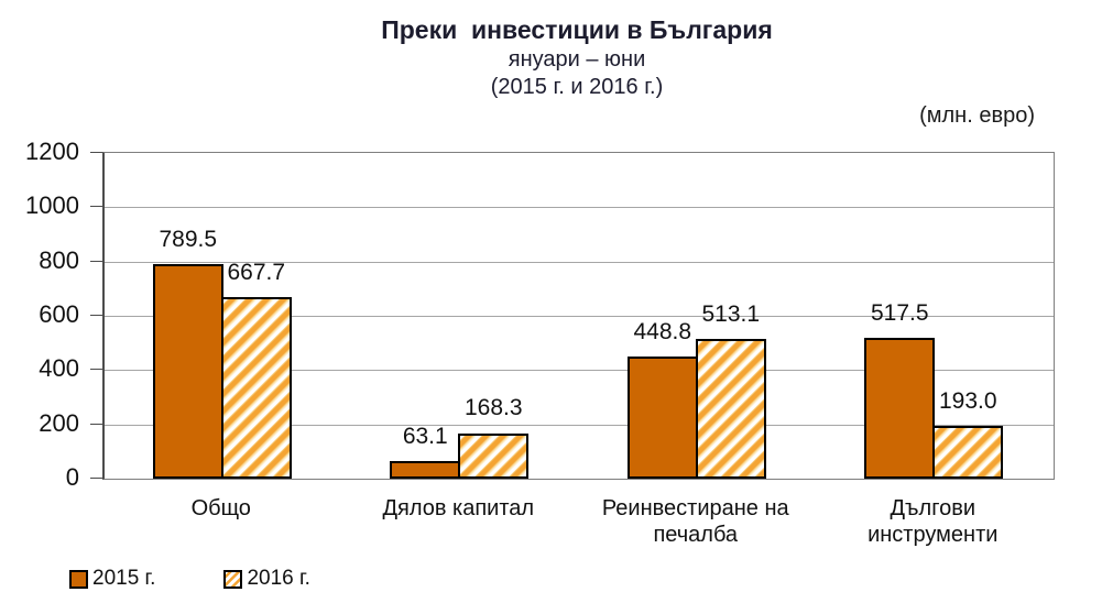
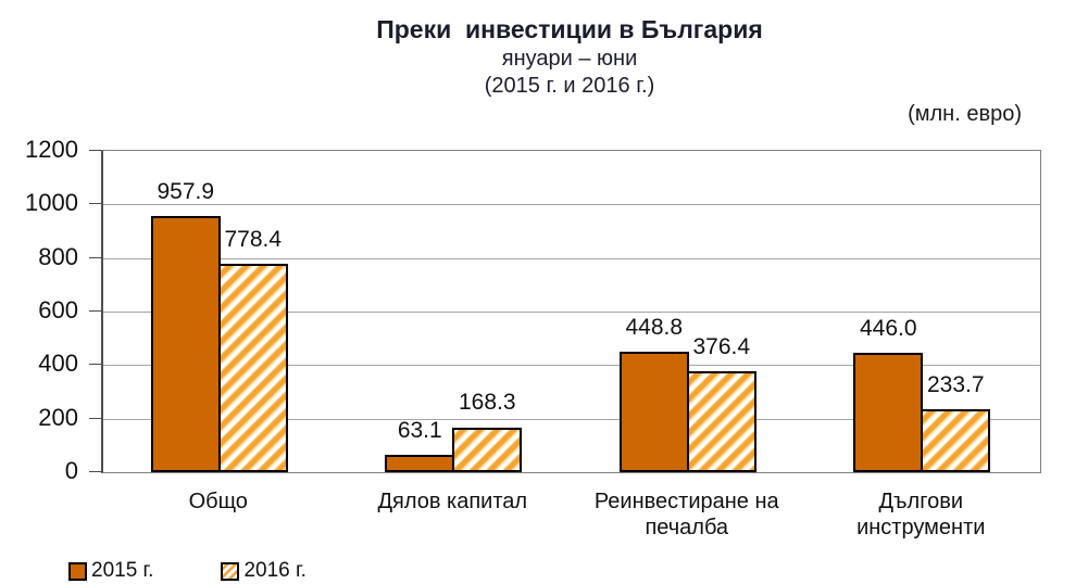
2015 г./Общо: 789.5 -> 957.9
2016 г./Общо: 667.7 -> 778.4
2016 г./Реинвестиране на печалба: 513.1 -> 376.4
2015 г./Дългови инструменти: 517.5 -> 446.0
2016 г./Дългови инструменти: 193.0 -> 233.7
